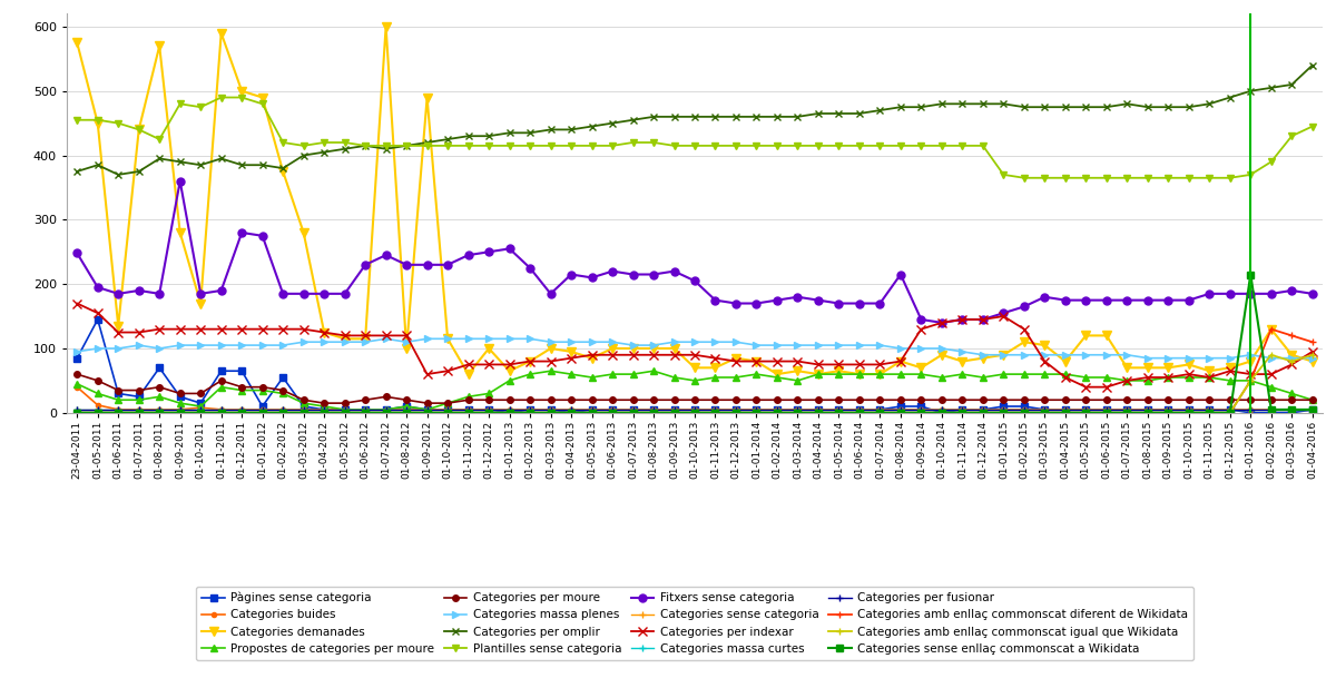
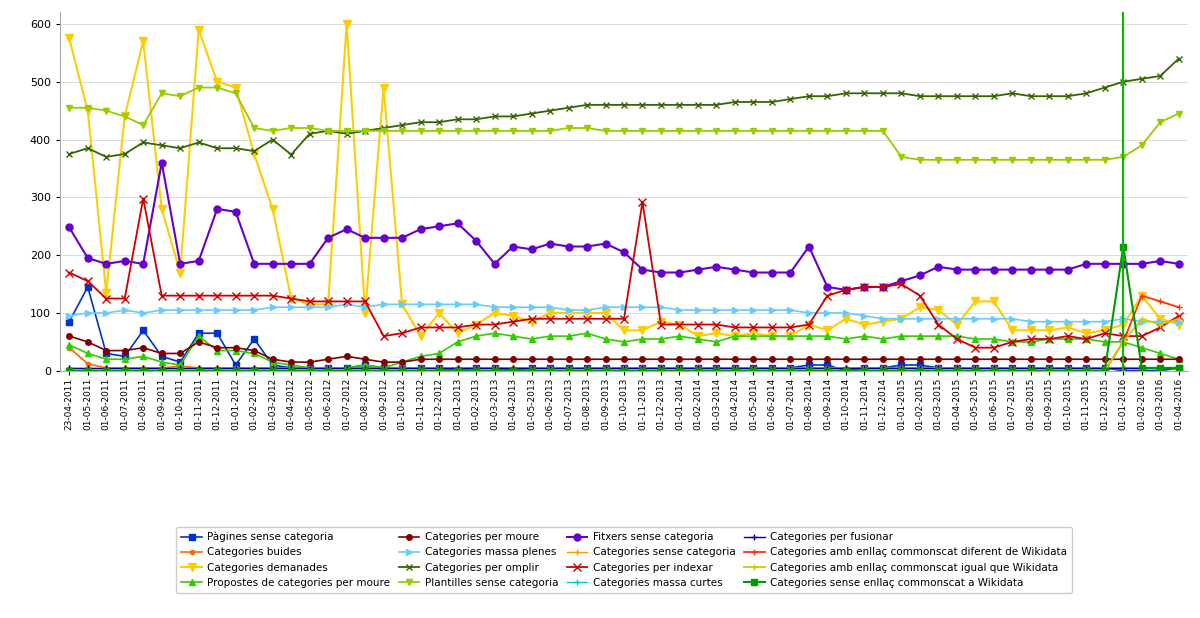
Categories per indexar/01-08-2011: 130 -> 298
Propostes de categories per moure/01-11-2011: 40 -> 60
Categories per omplir/01-04-2012: 405 -> 374
Categories per indexar/01-11-2013: 85 -> 292
